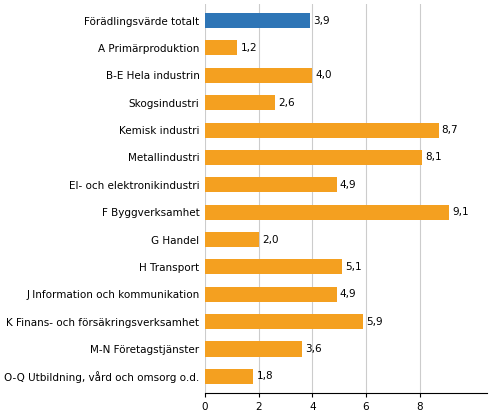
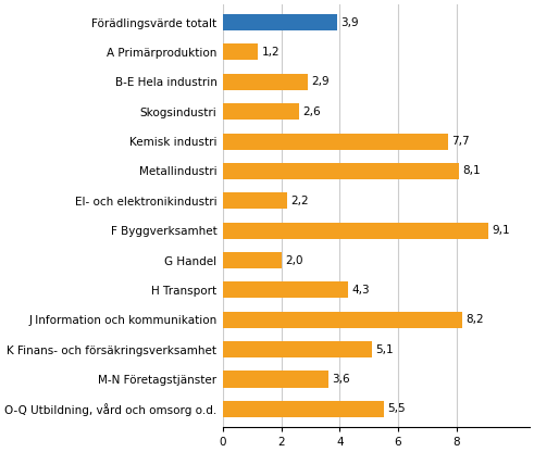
B-E Hela industrin: 4,0 -> 2,9
Kemisk industri: 8,7 -> 7,7
El- och elektronikindustri: 4,9 -> 2,2
H Transport: 5,1 -> 4,3
J Information och kommunikation: 4,9 -> 8,2
K Finans- och försäkringsverksamhet: 5,9 -> 5,1
O-Q Utbildning, vård och omsorg o.d.: 1,8 -> 5,5
